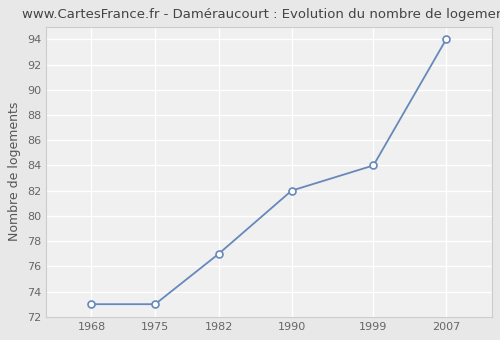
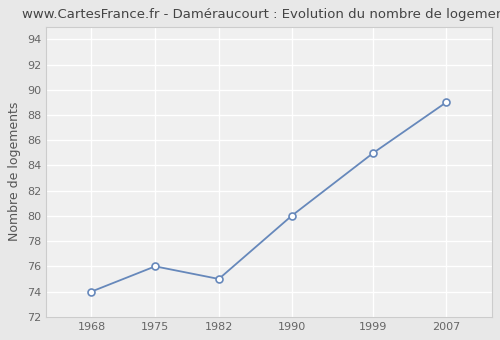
1968: 73 -> 74
1975: 73 -> 76
1982: 77 -> 75
1990: 82 -> 80
1999: 84 -> 85
2007: 94 -> 89
